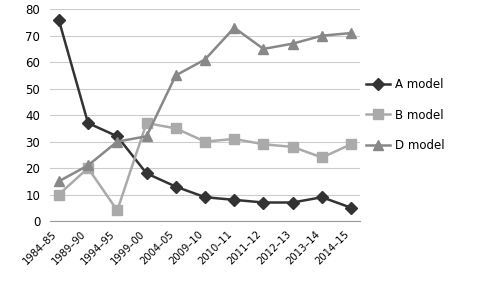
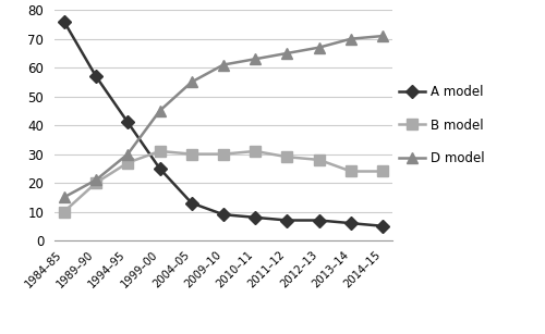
A model/1989–90: 37 -> 57
A model/1994–95: 32 -> 41
B model/1994–95: 4 -> 27
A model/1999–00: 18 -> 25
B model/1999–00: 37 -> 31
D model/1999–00: 32 -> 45
B model/2004–05: 35 -> 30
D model/2010–11: 73 -> 63
A model/2013–14: 9 -> 6
B model/2014–15: 29 -> 24
